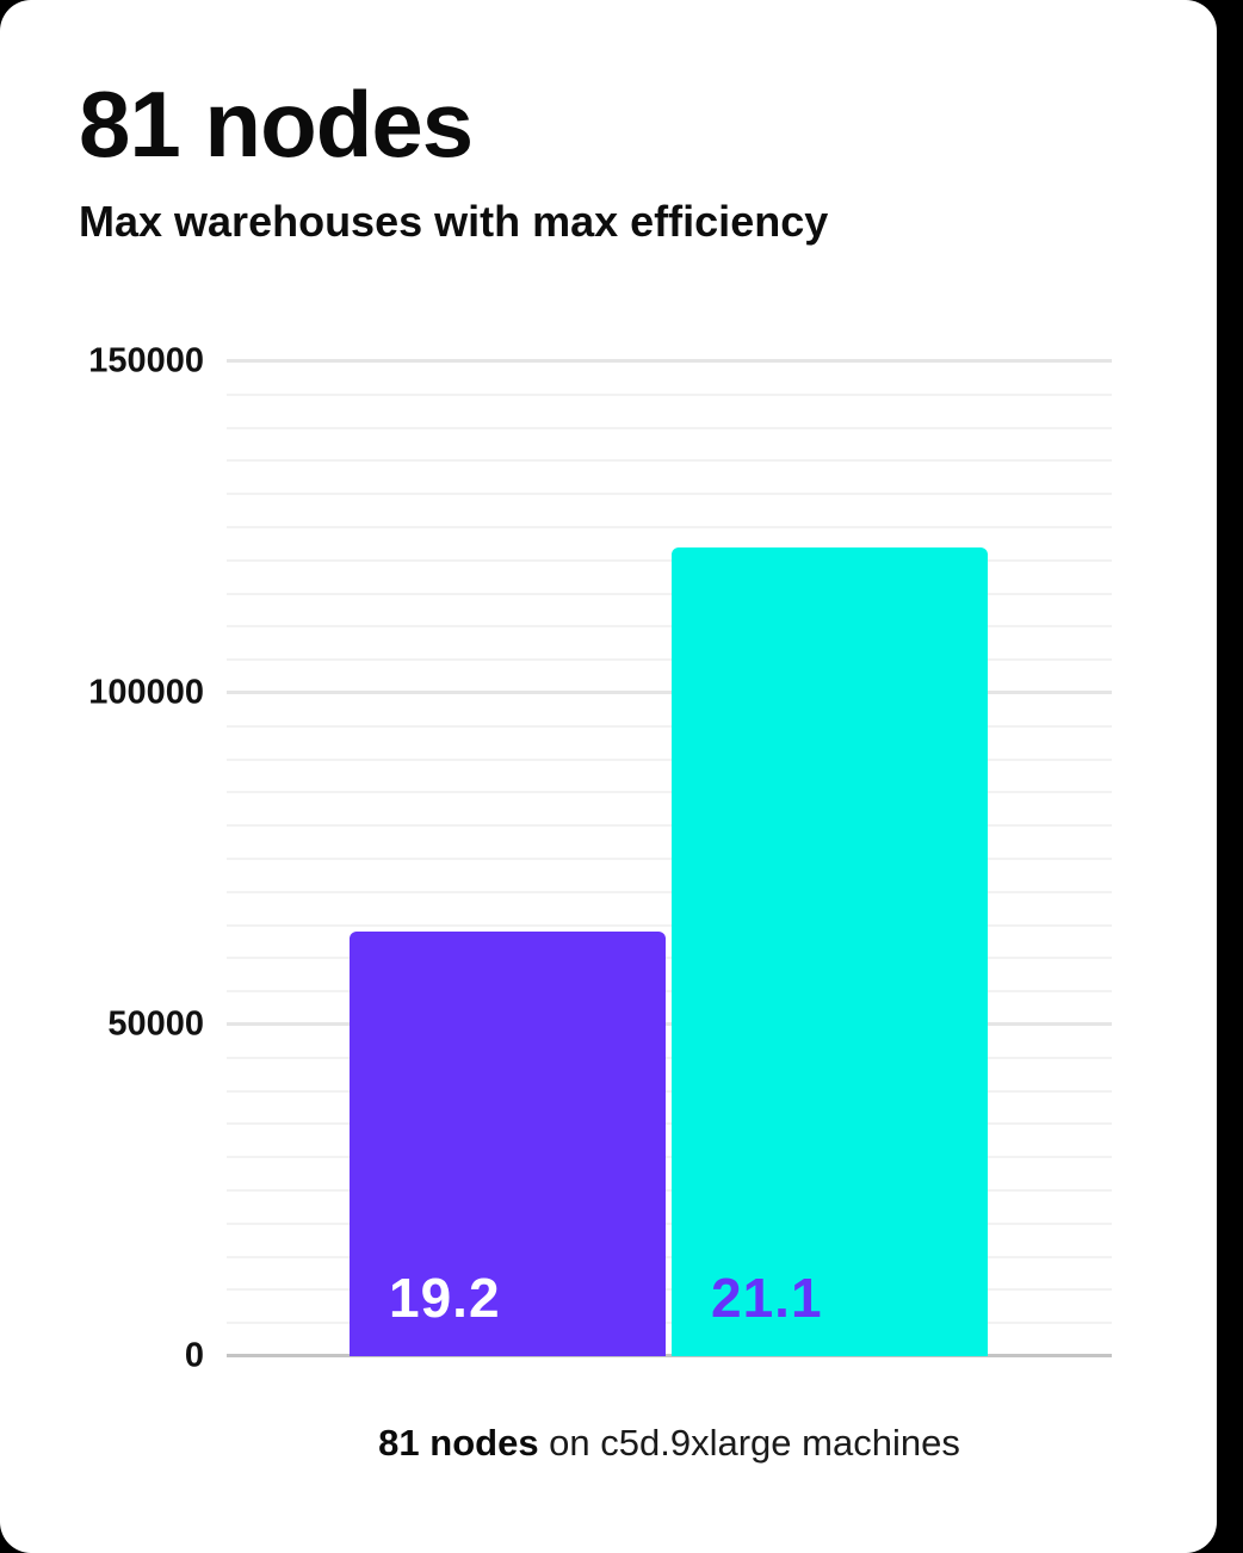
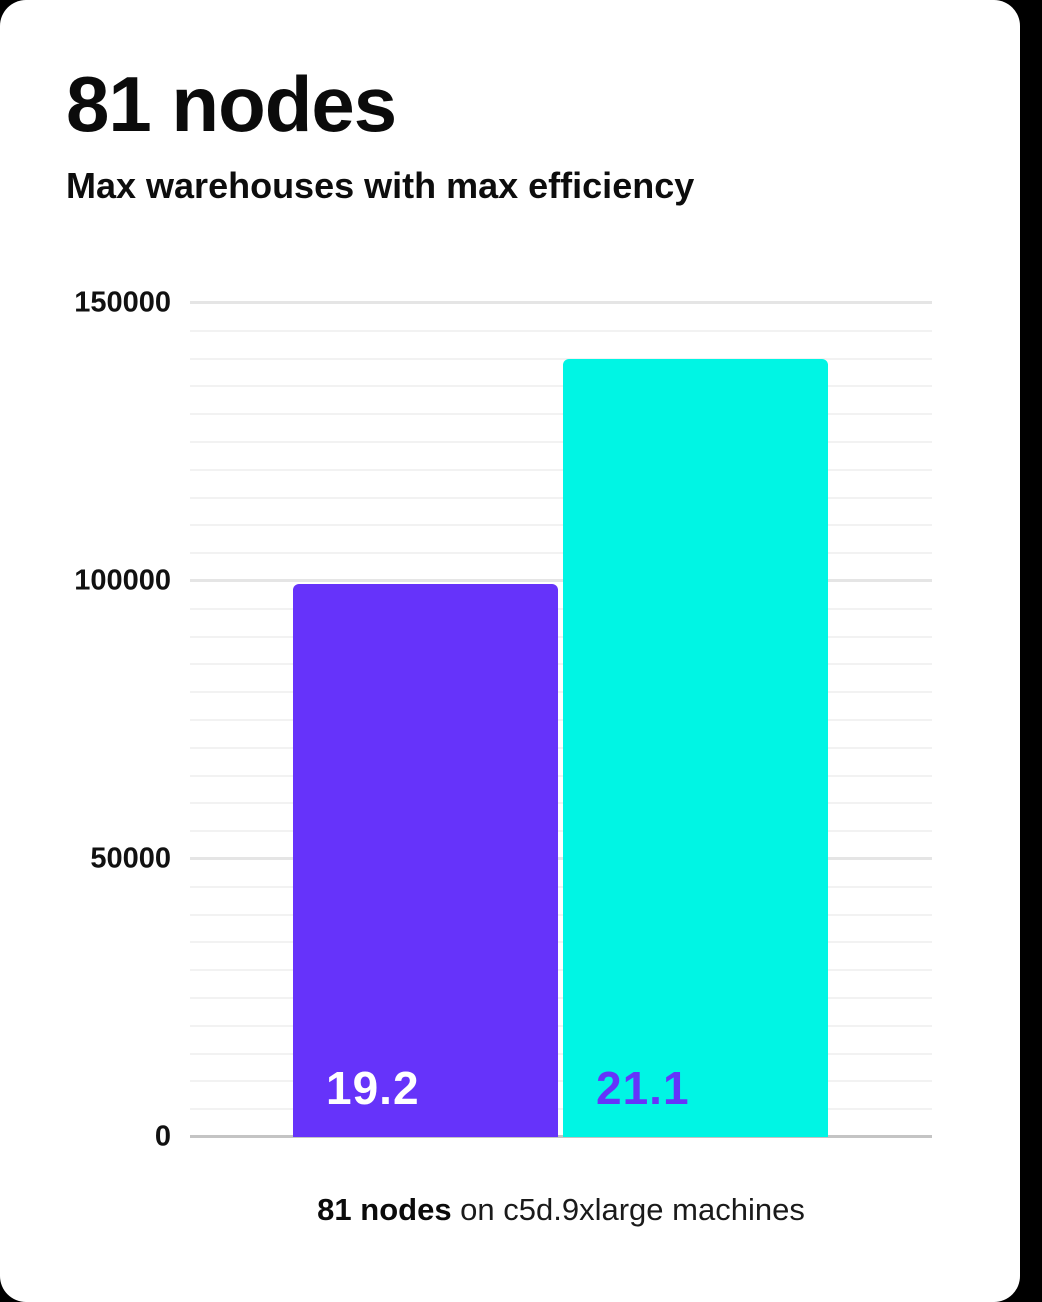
19.2: 64000 -> 100000
21.1: 122000 -> 140000
